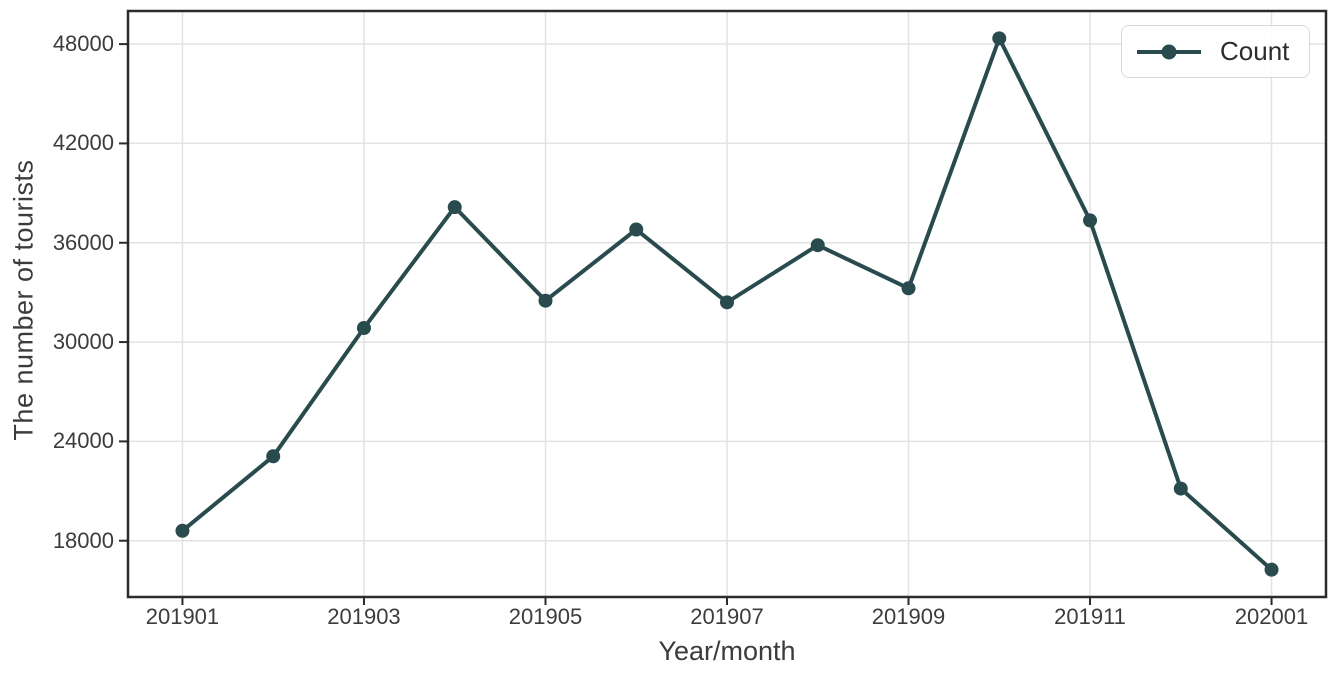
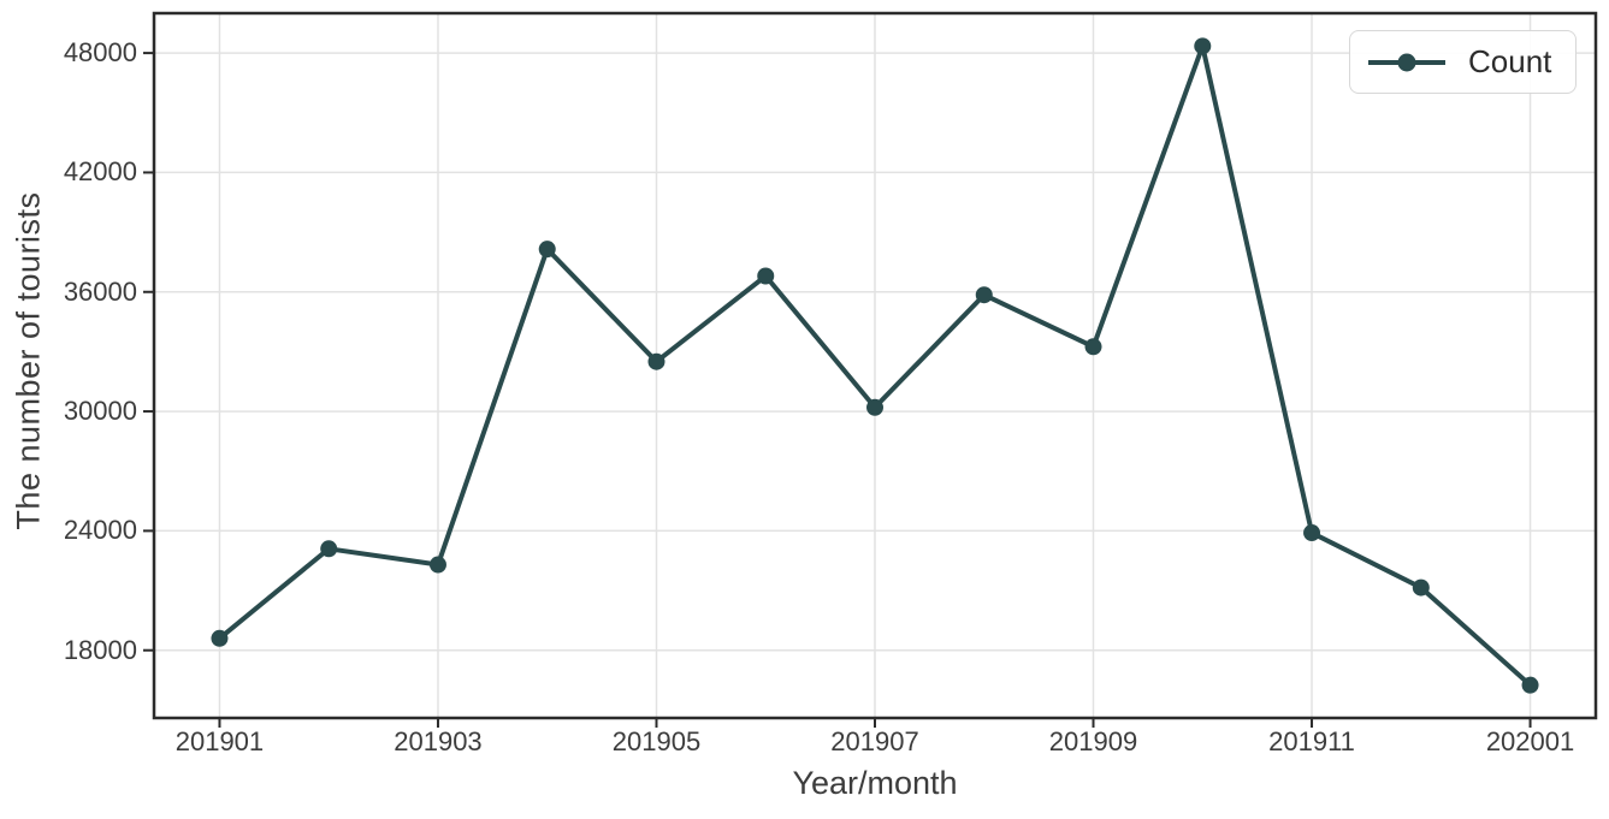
201903: 30800 -> 22300
201907: 32400 -> 30200
201911: 37400 -> 23900
